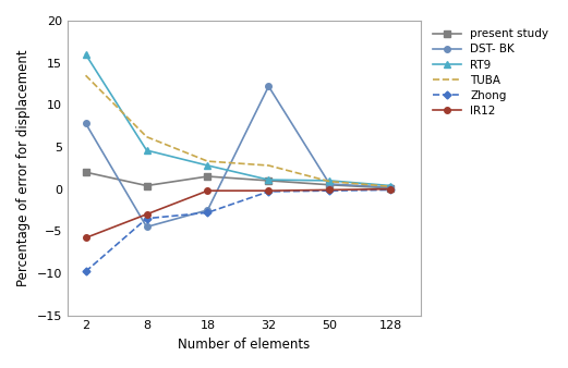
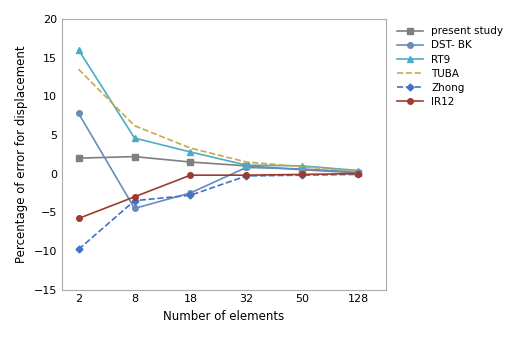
present study/8: 0.4 -> 2.2
DST- BK/32: 12.2 -> 0.8
TUBA/32: 2.8 -> 1.5
